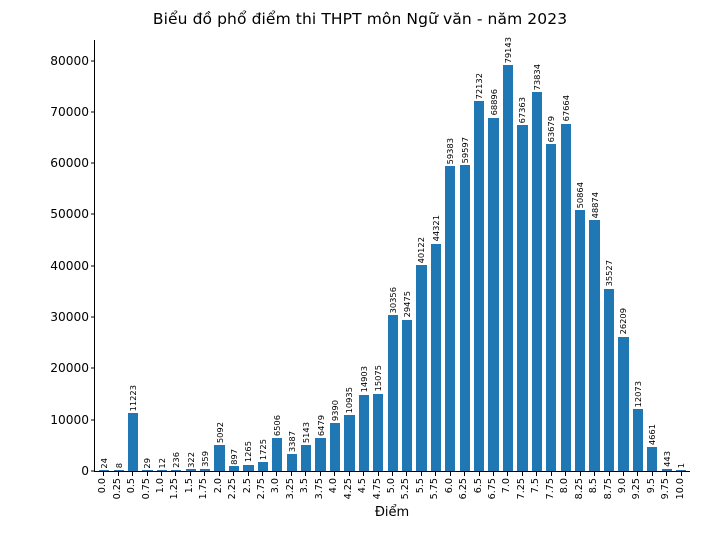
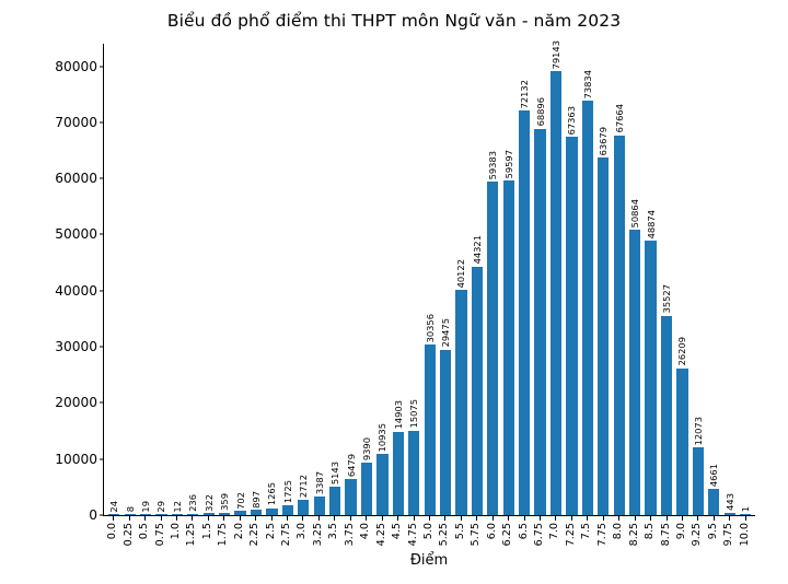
0.5: 11223 -> 19
2.0: 5092 -> 702
3.0: 6506 -> 2712
